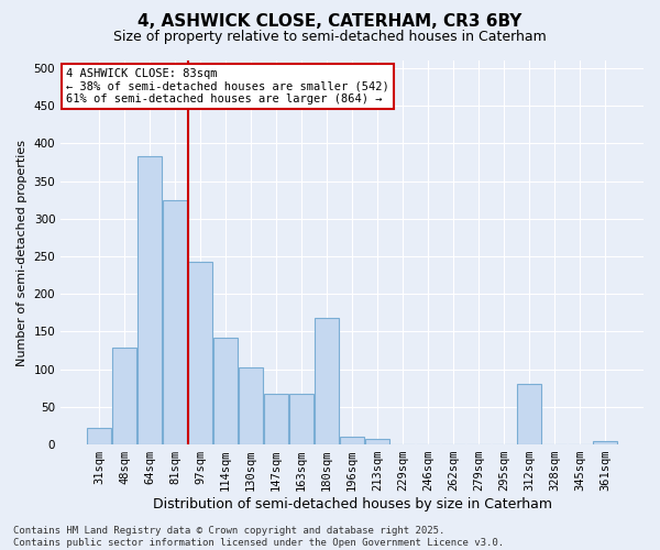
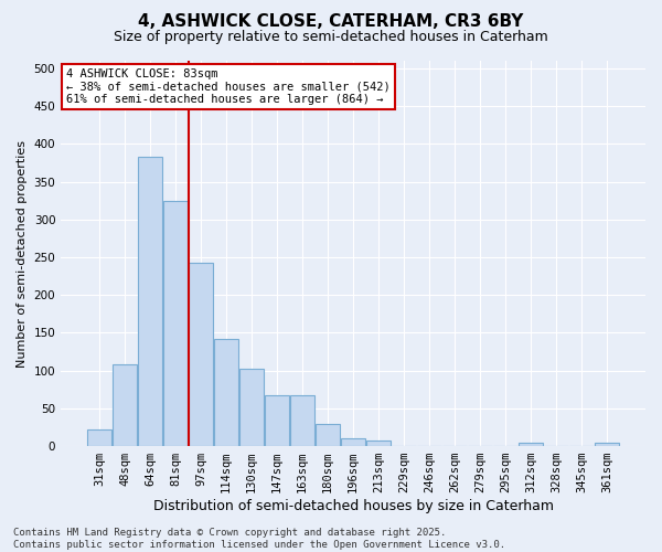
48sqm: 128 -> 108
180sqm: 168 -> 30
312sqm: 80 -> 5
